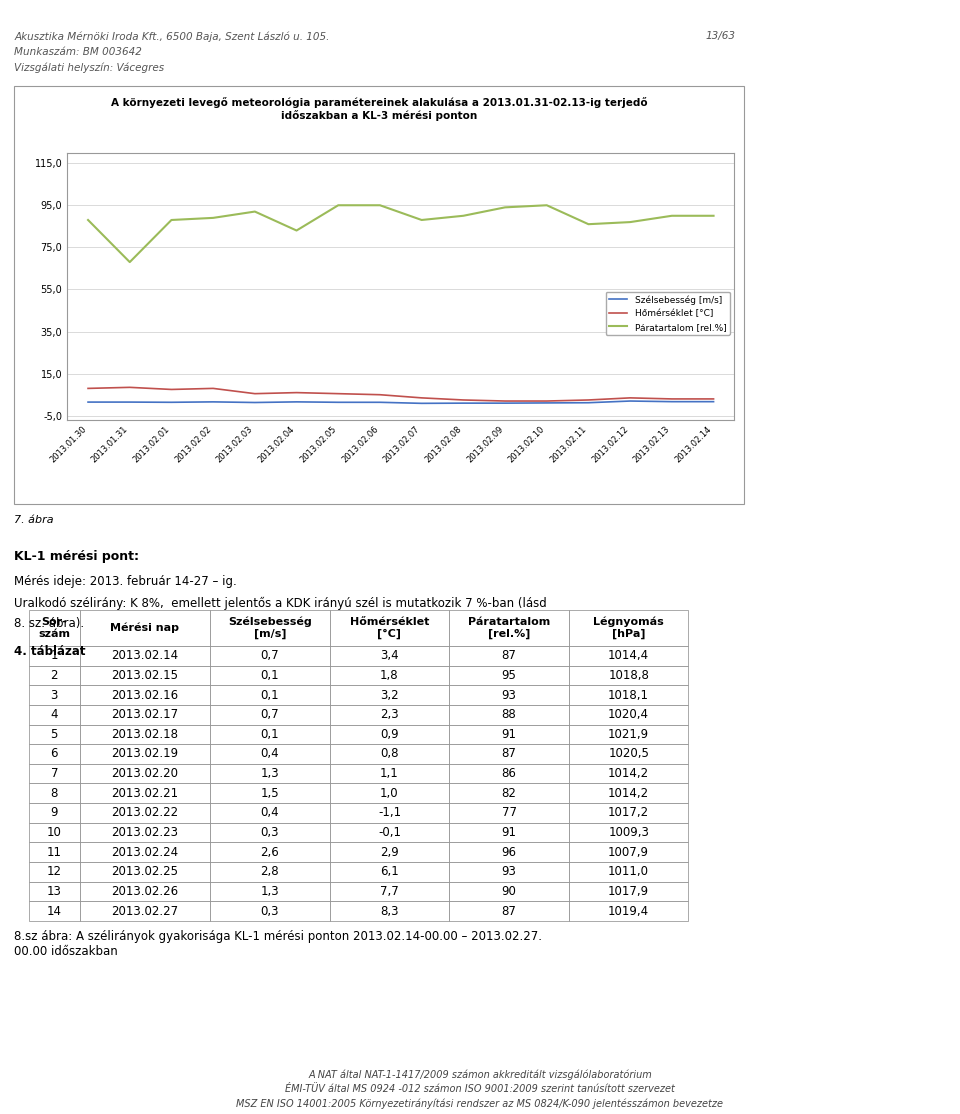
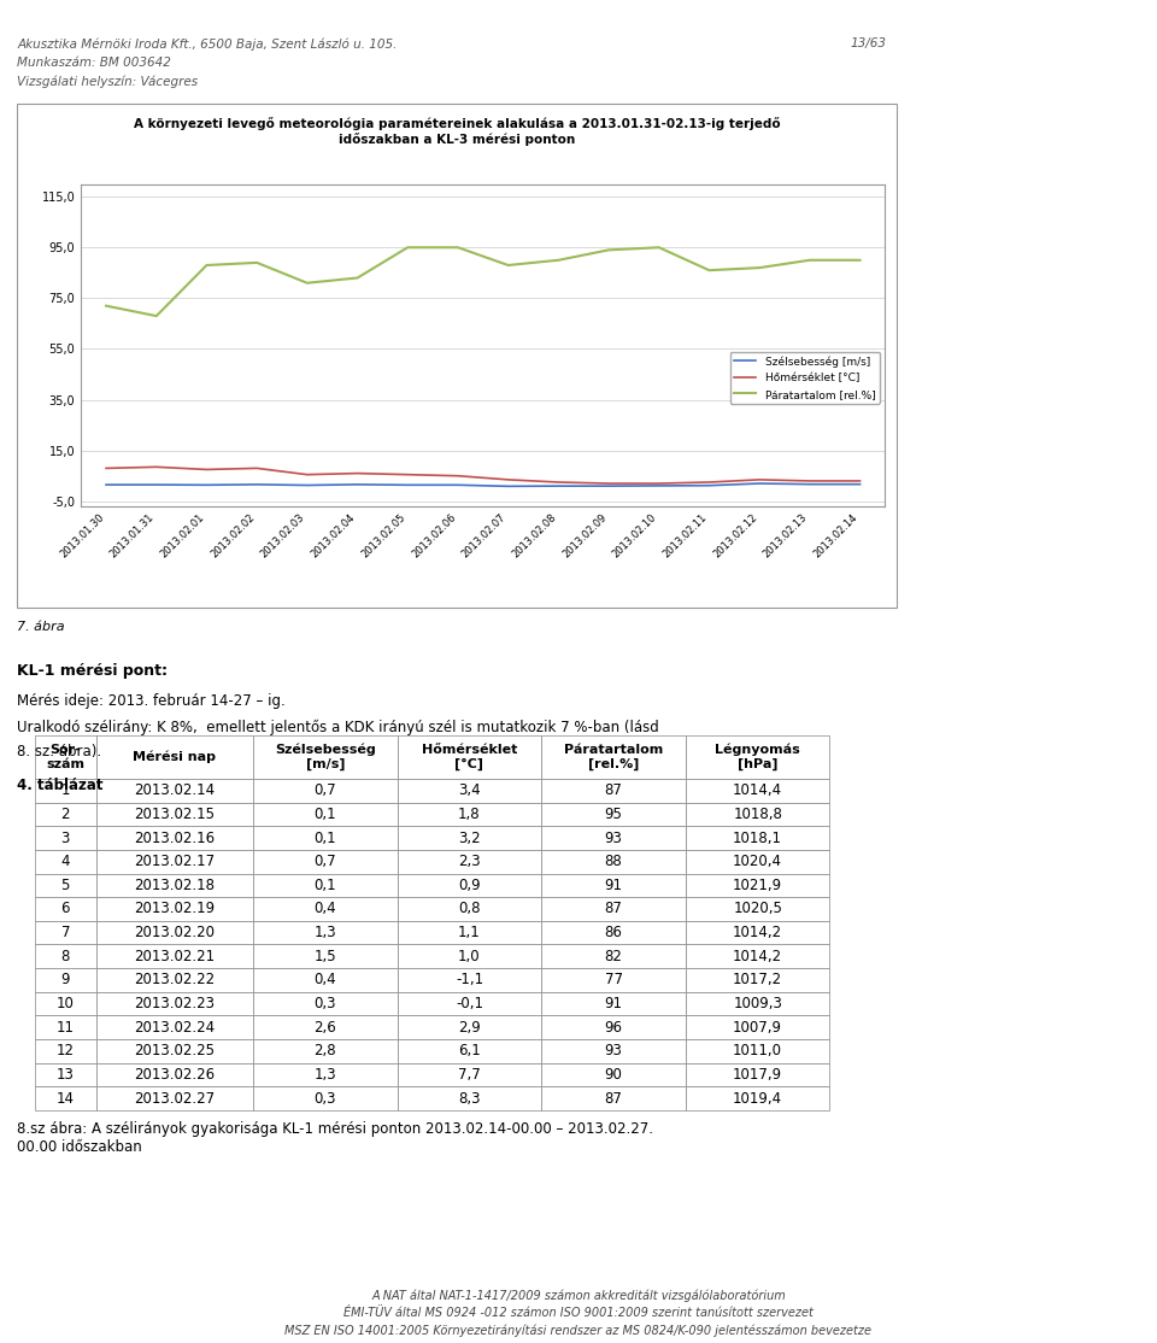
Páratartalom [rel.%]/2013.01.30: 88 -> 72
Páratartalom [rel.%]/2013.02.03: 92 -> 81
